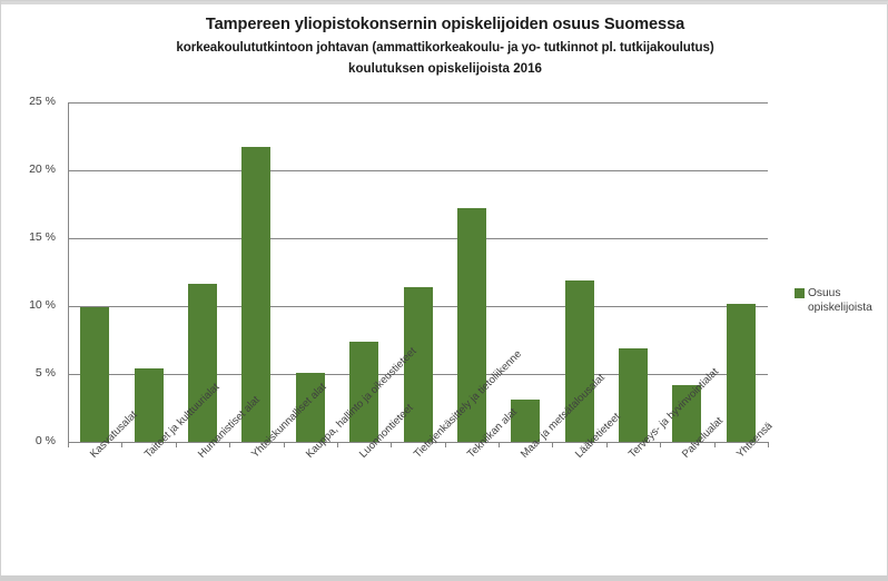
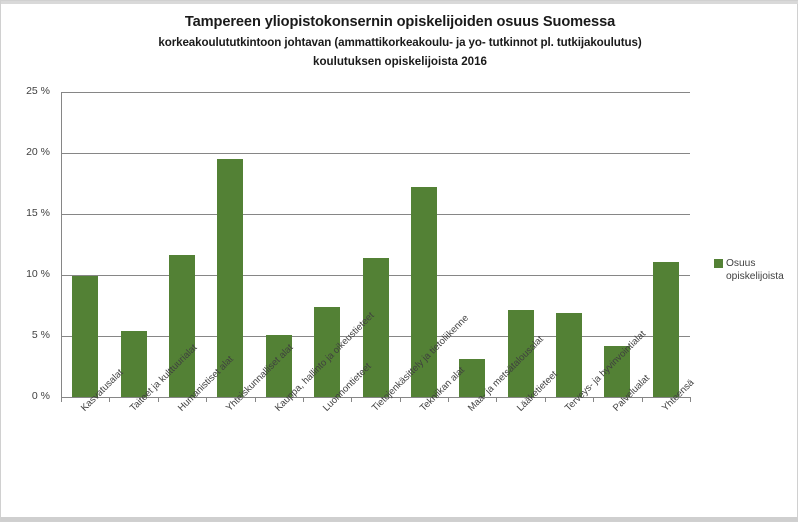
Yhteiskunnalliset alat: 21.7% -> 19.5%
Lääketieteet: 11.9% -> 7.1%
Yhteensä: 10.2% -> 11.1%
